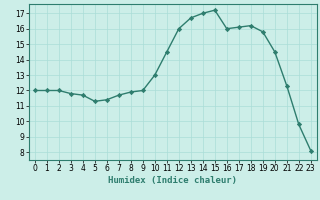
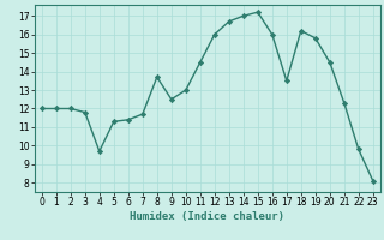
4: 11.7 -> 9.7
8: 11.9 -> 13.7
9: 12.0 -> 12.5
17: 16.1 -> 13.5
